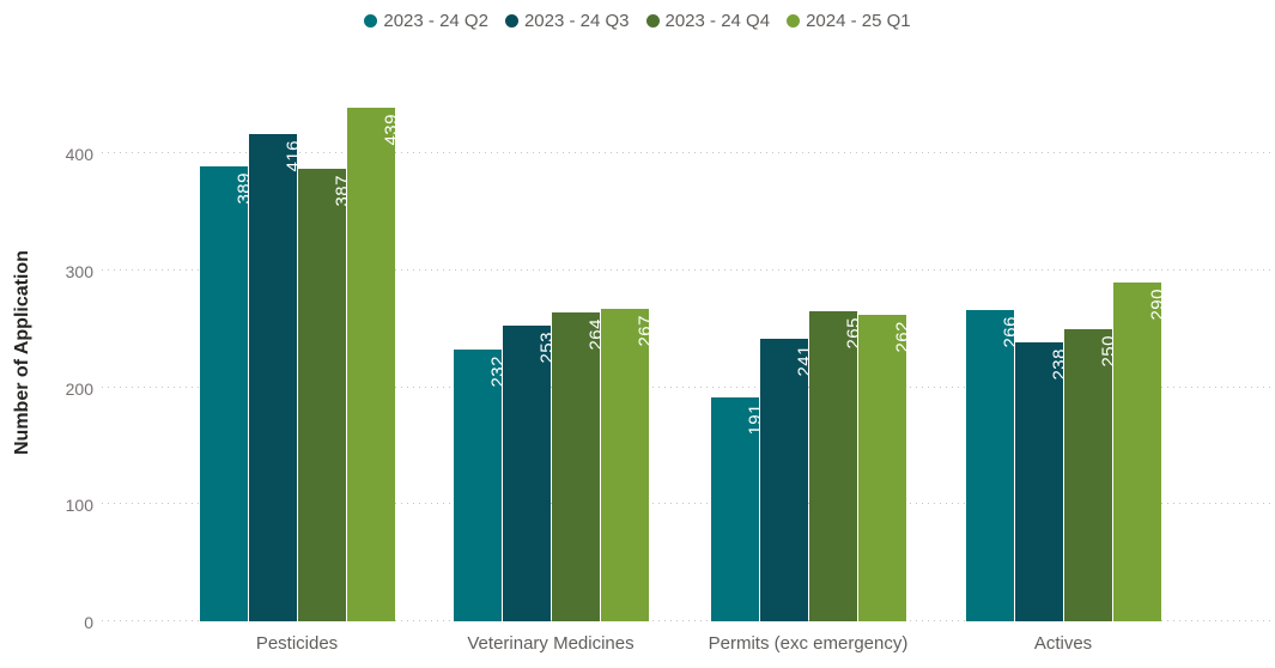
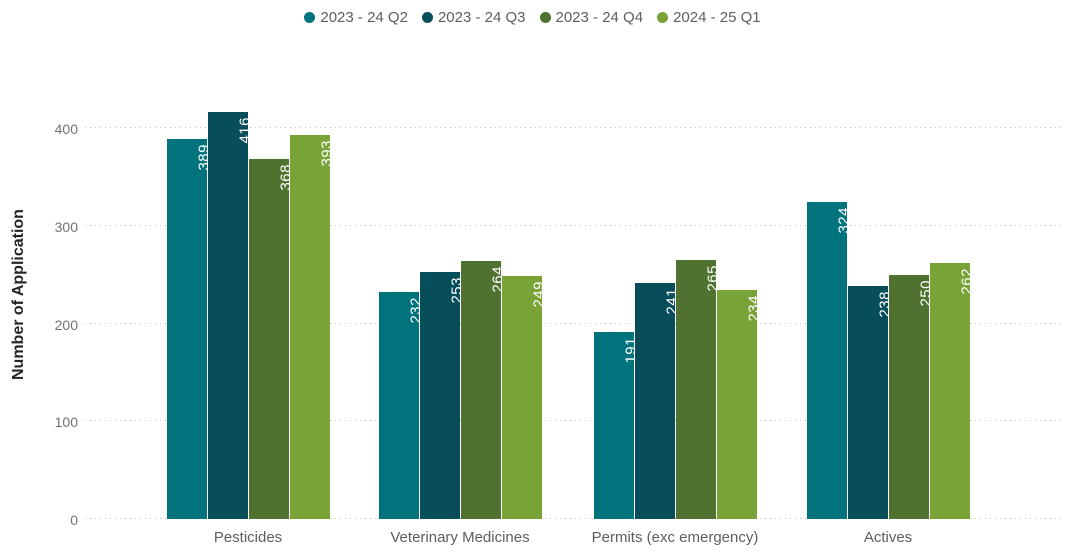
2023 - 24 Q4/Pesticides: 387 -> 368
2024 - 25 Q1/Pesticides: 439 -> 393
2024 - 25 Q1/Veterinary Medicines: 267 -> 249
2024 - 25 Q1/Permits (exc emergency): 262 -> 234
2023 - 24 Q2/Actives: 266 -> 324
2024 - 25 Q1/Actives: 290 -> 262
